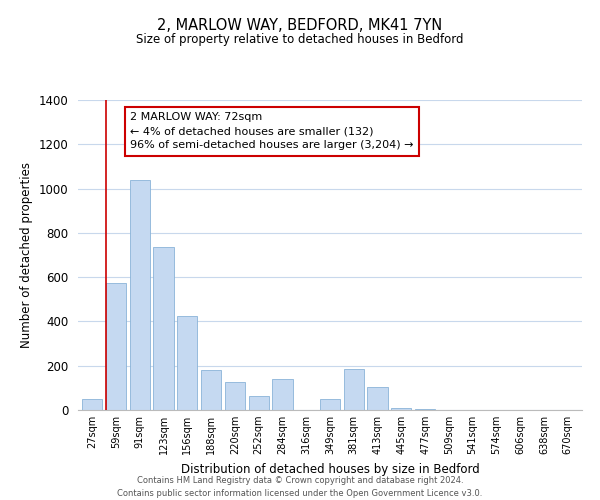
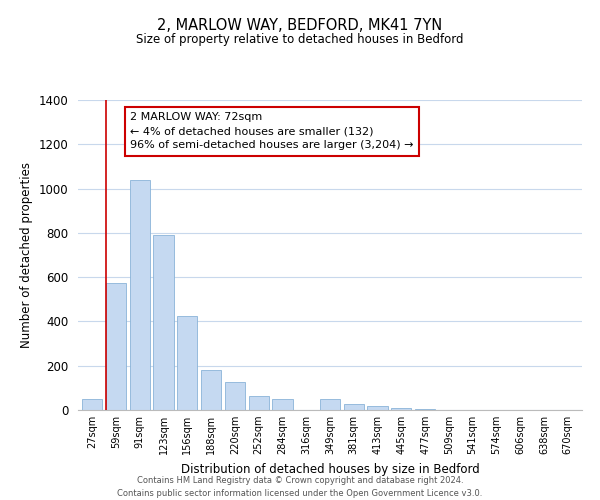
123sqm: 735 -> 790
284sqm: 140 -> 50
381sqm: 185 -> 25
413sqm: 105 -> 20
